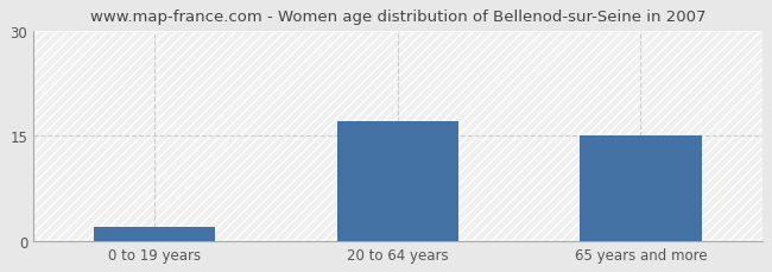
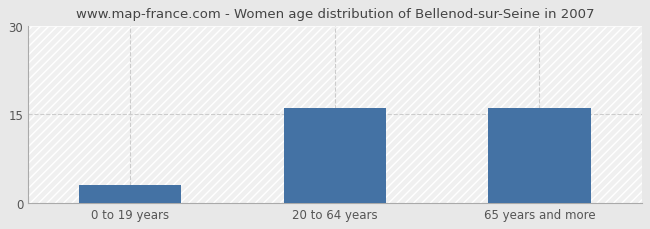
0 to 19 years: 2 -> 3
20 to 64 years: 17 -> 16
65 years and more: 15 -> 16
